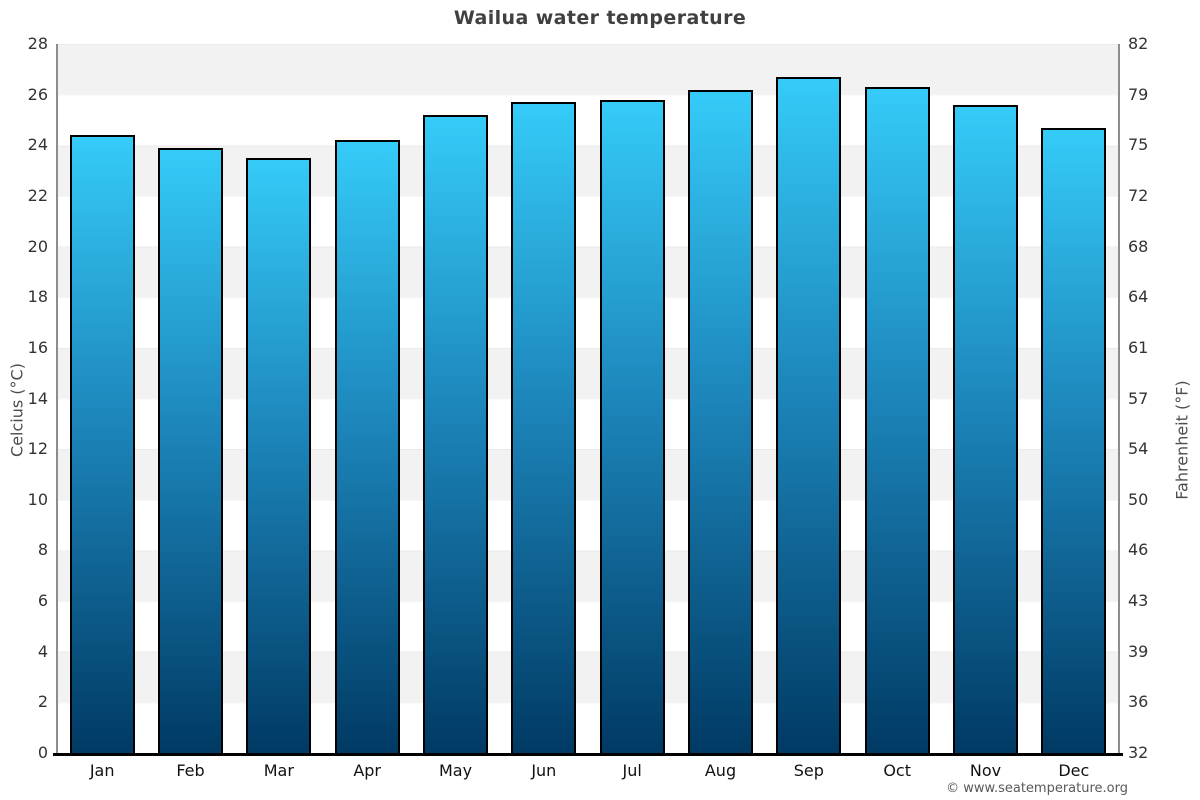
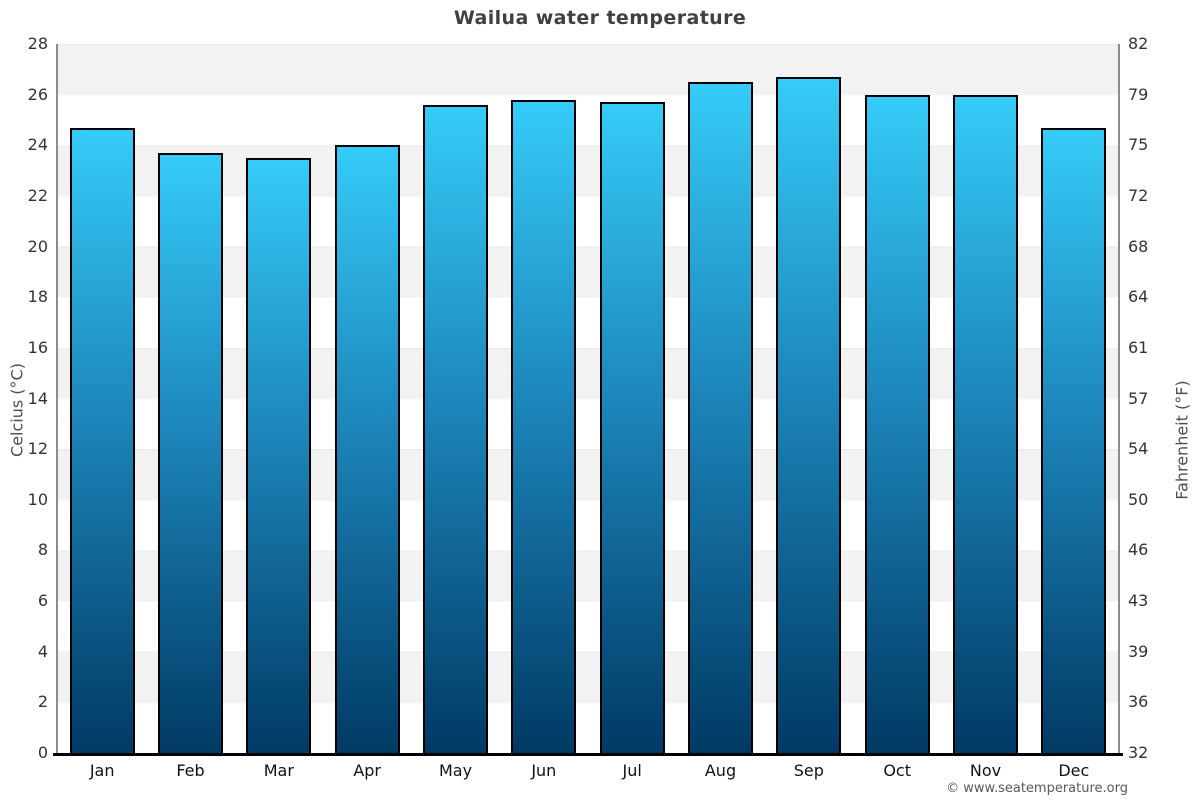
Jan: 24.4 -> 24.7
Feb: 23.9 -> 23.7
Apr: 24.2 -> 24.0
May: 25.2 -> 25.6
Jun: 25.7 -> 25.8
Jul: 25.8 -> 25.7
Aug: 26.2 -> 26.5
Oct: 26.3 -> 26.0
Nov: 25.6 -> 26.0
